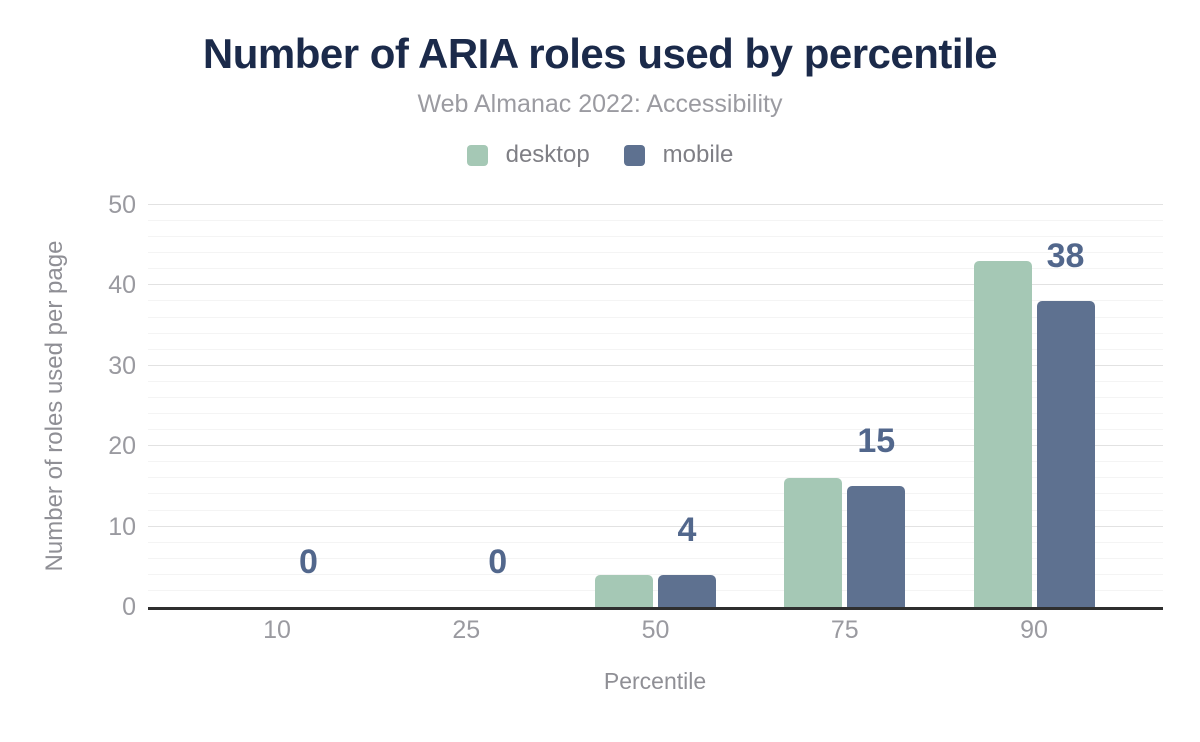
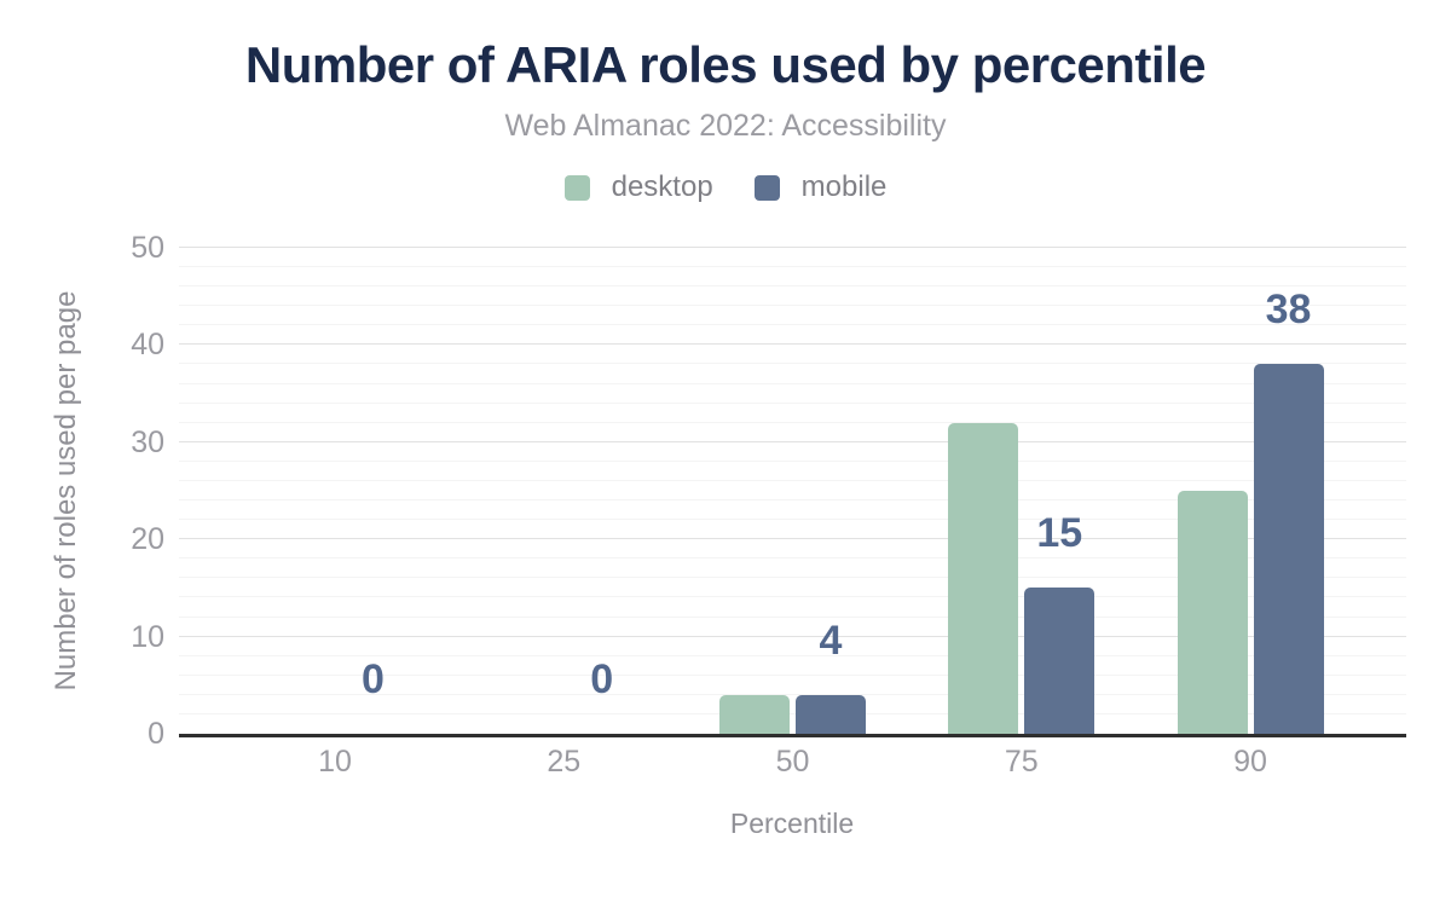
desktop/75: 16 -> 32
desktop/90: 43 -> 25
